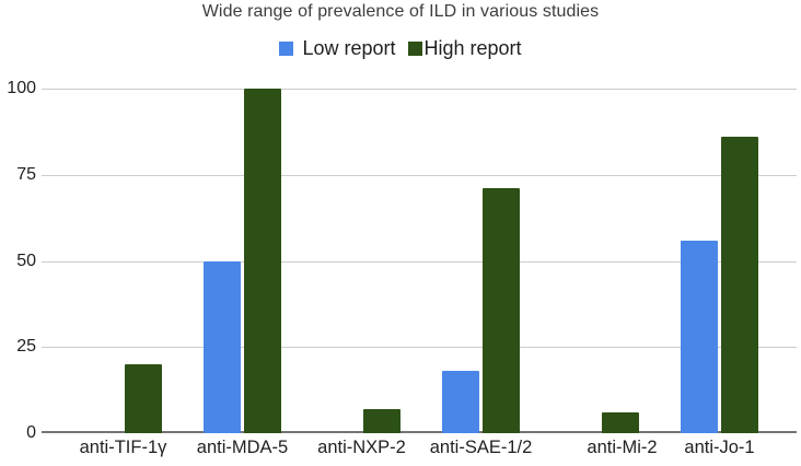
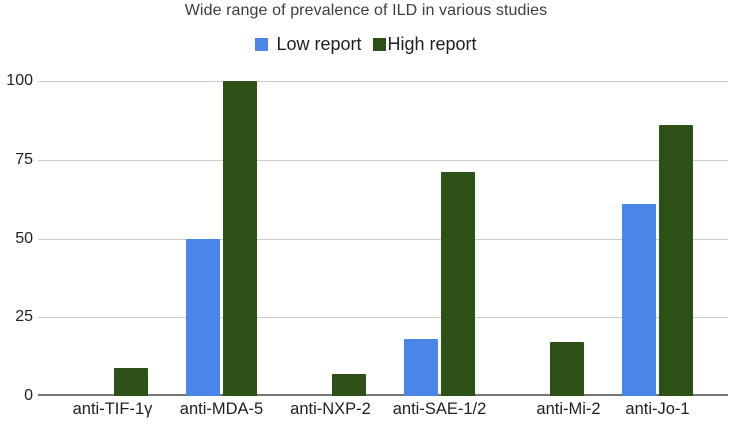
High report/anti-TIF-1γ: 20 -> 9
High report/anti-Mi-2: 6 -> 17
Low report/anti-Jo-1: 56 -> 61
